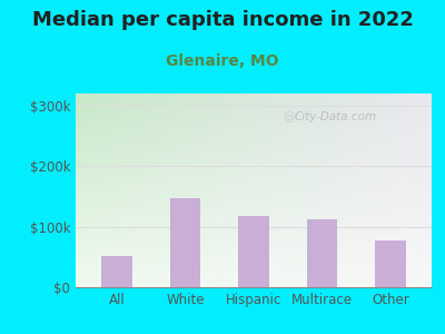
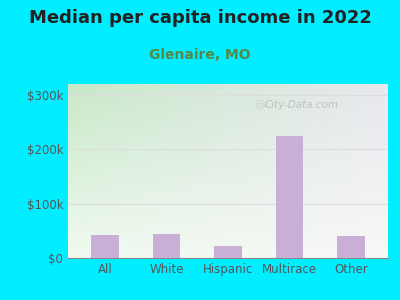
All: $52k -> $42k
White: $148k -> $45k
Hispanic: $118k -> $22k
Multirace: $112k -> $225k
Other: $78k -> $40k
